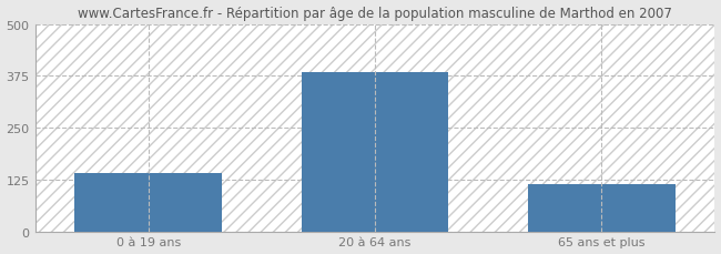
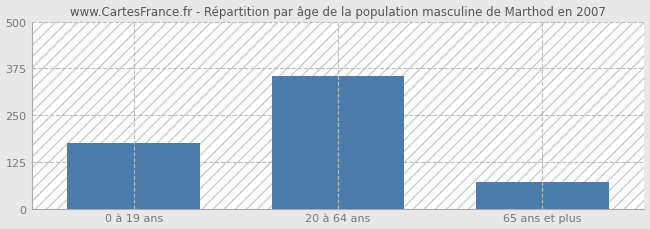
0 à 19 ans: 140 -> 175
20 à 64 ans: 385 -> 355
65 ans et plus: 113 -> 70
